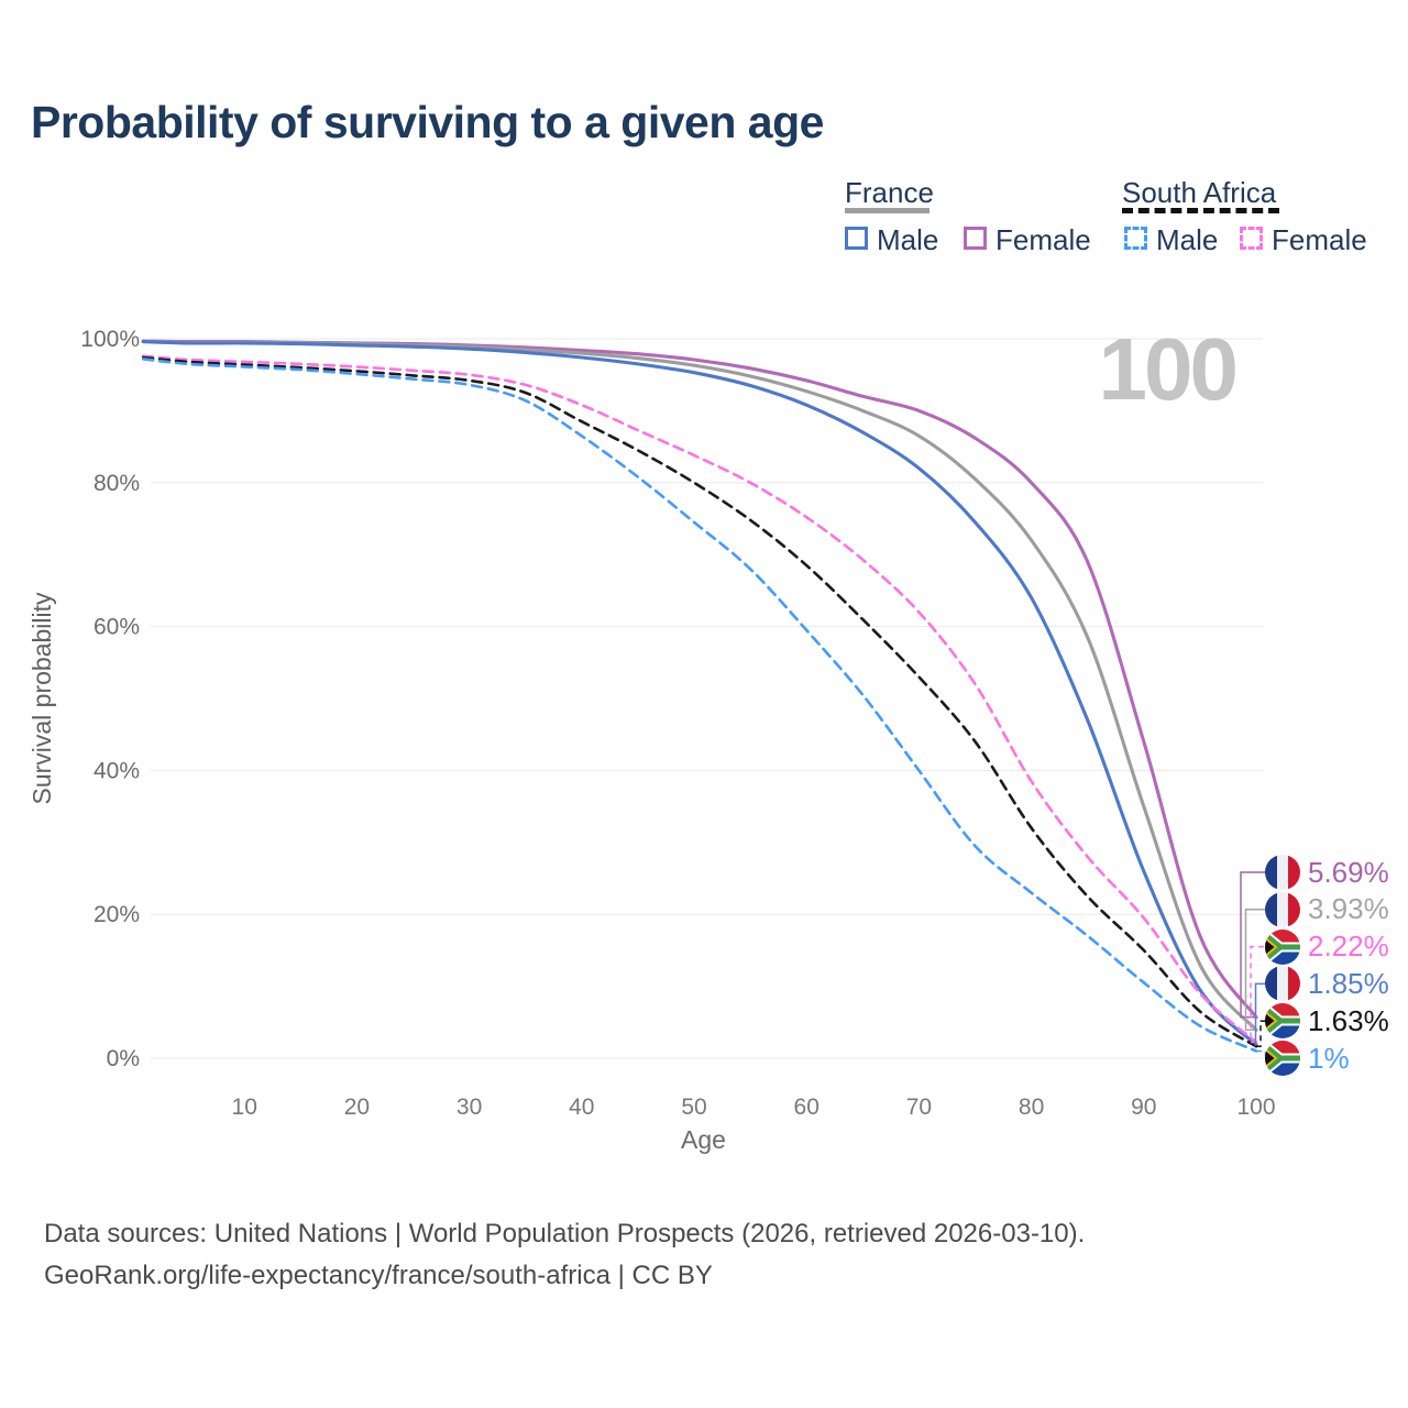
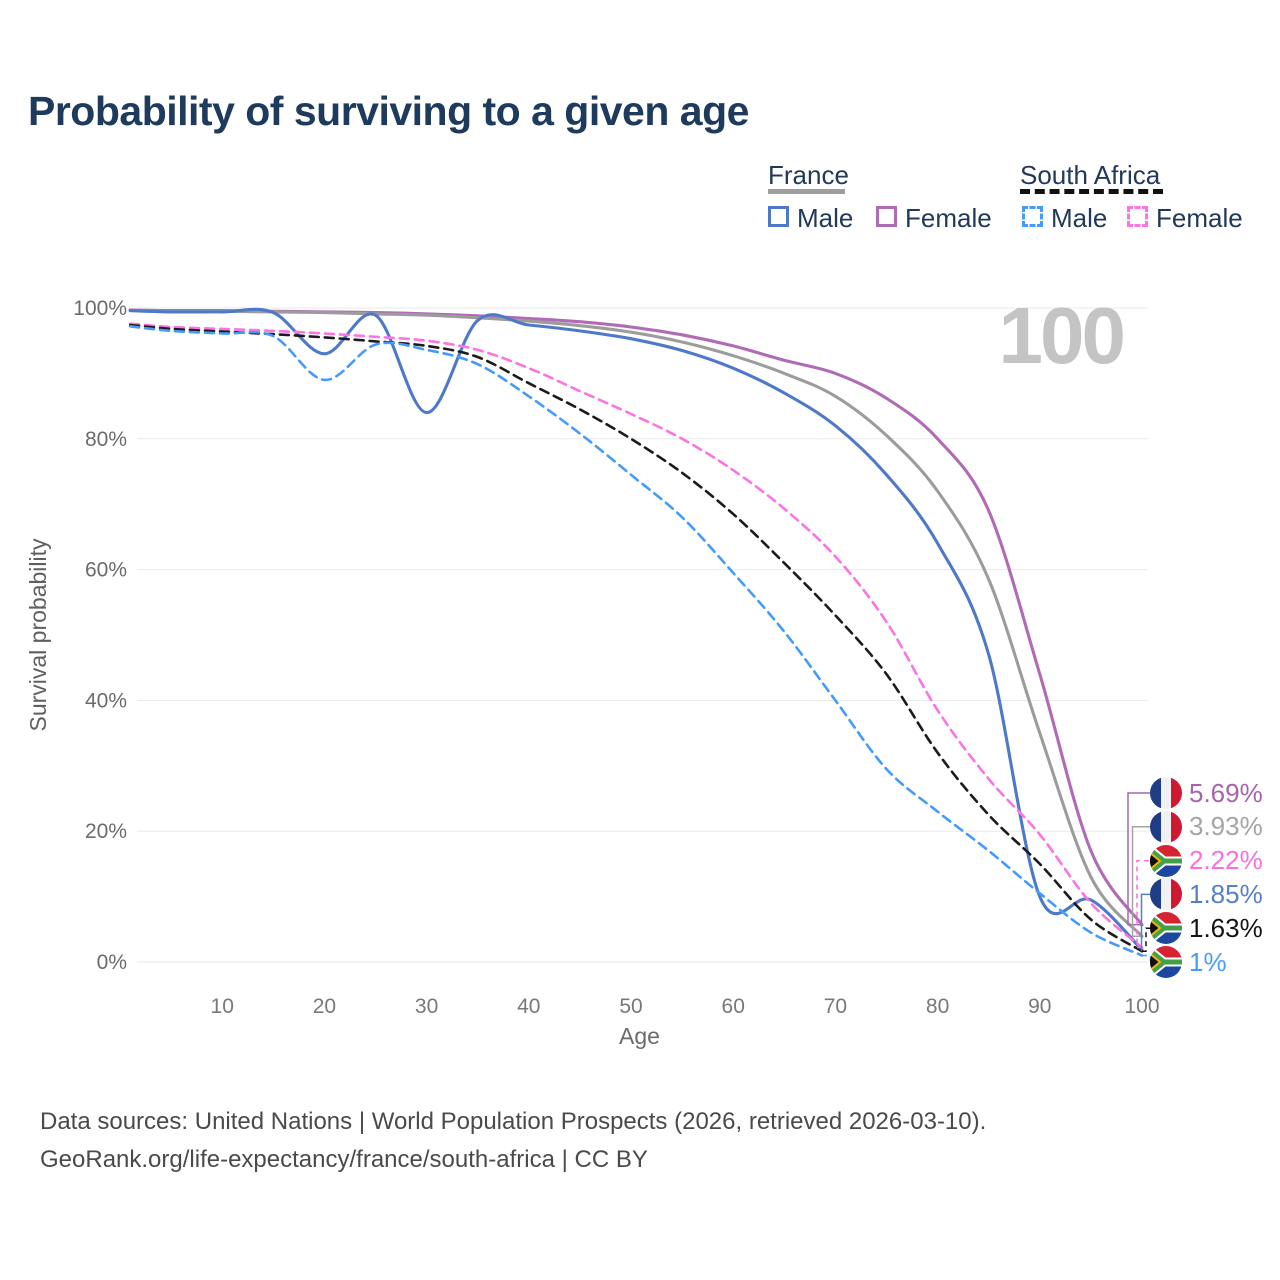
France Male/20: 99% -> 93%
South Africa Male/20: 95% -> 89%
France Male/30: 99% -> 84%
France Male/90: 26% -> 10%
